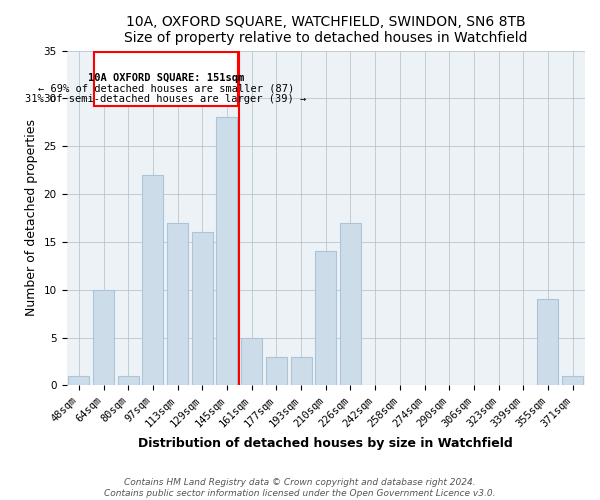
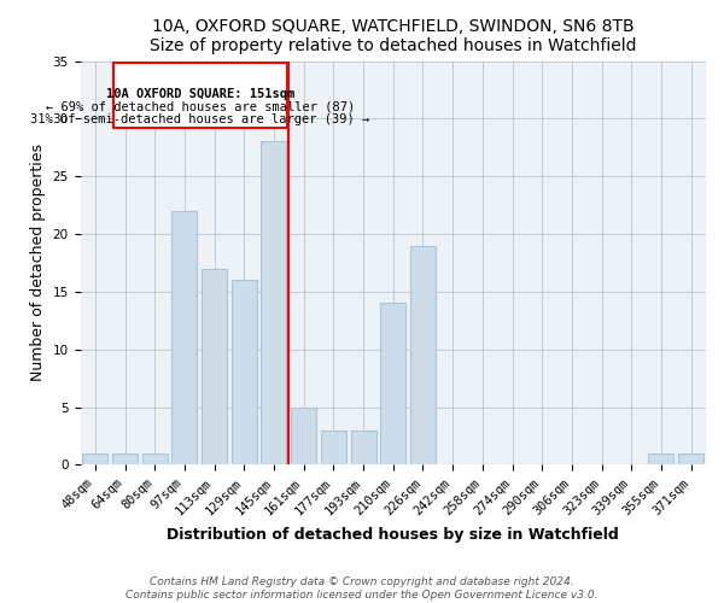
64sqm: 10 -> 1
226sqm: 17 -> 19
355sqm: 9 -> 1
